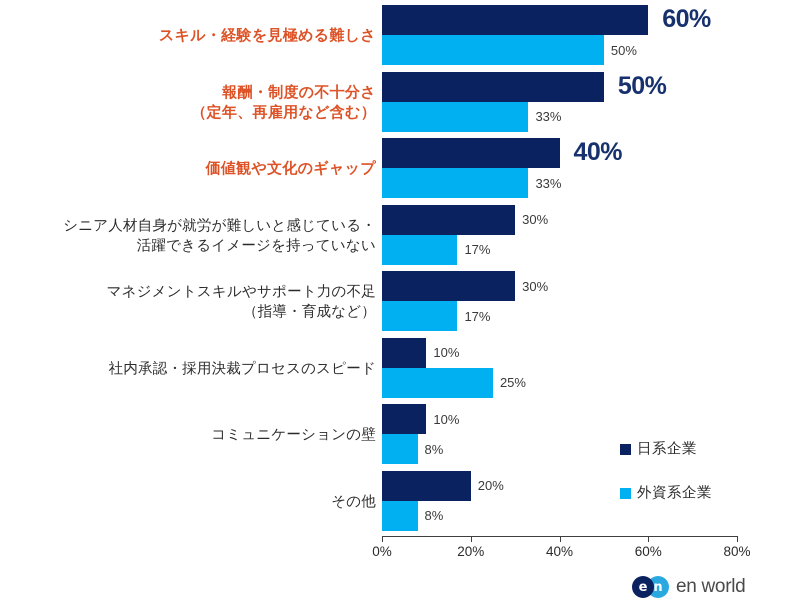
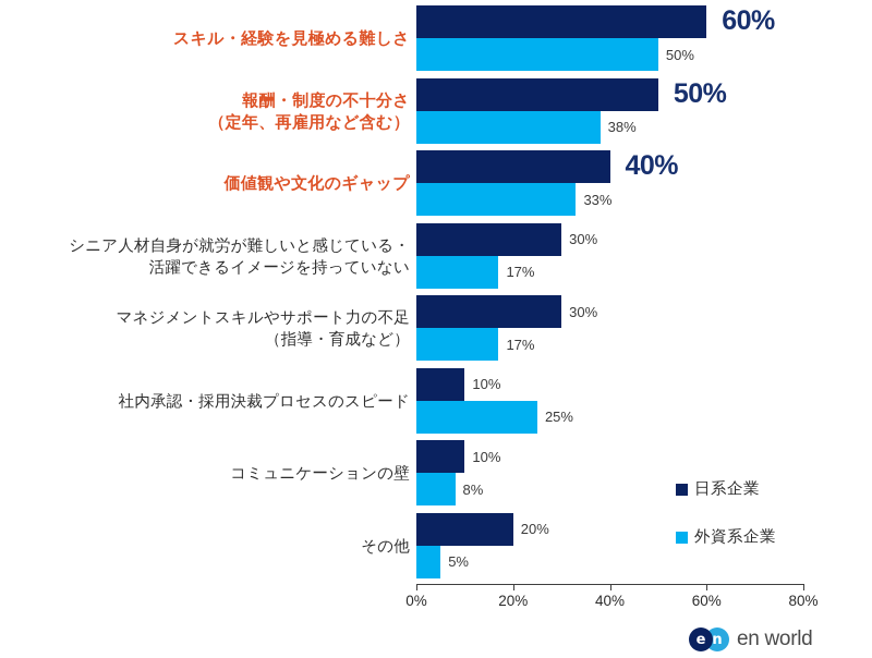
外資系企業/報酬・制度の不十分さ （定年、再雇用など含む）: 33% -> 38%
外資系企業/その他: 8% -> 5%
